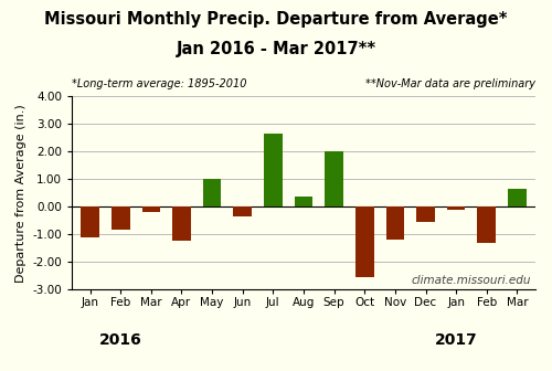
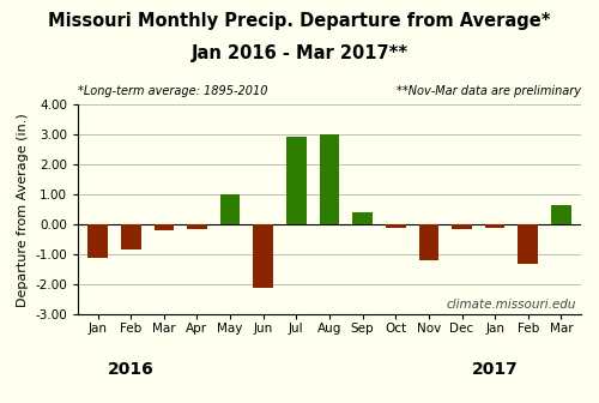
Apr: -1.25 -> -0.15
Jun: -0.35 -> -2.10
Jul: 2.65 -> 2.92
Aug: 0.35 -> 3.00
Sep: 2.00 -> 0.40
Oct: -2.55 -> -0.10
Dec: -0.55 -> -0.15
